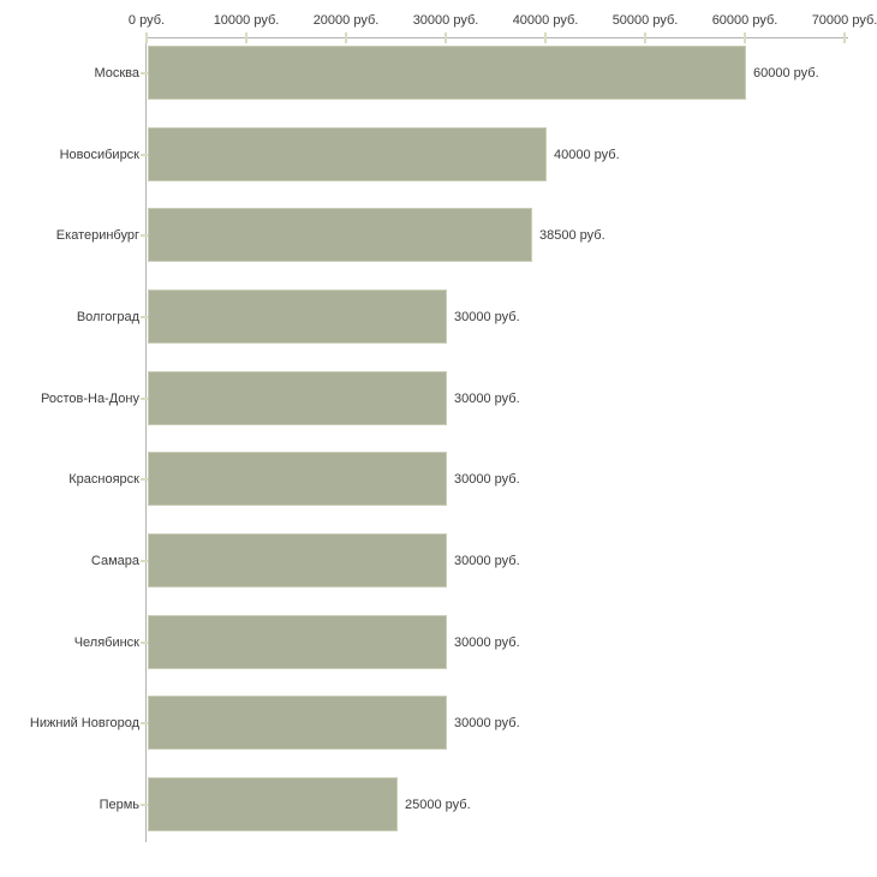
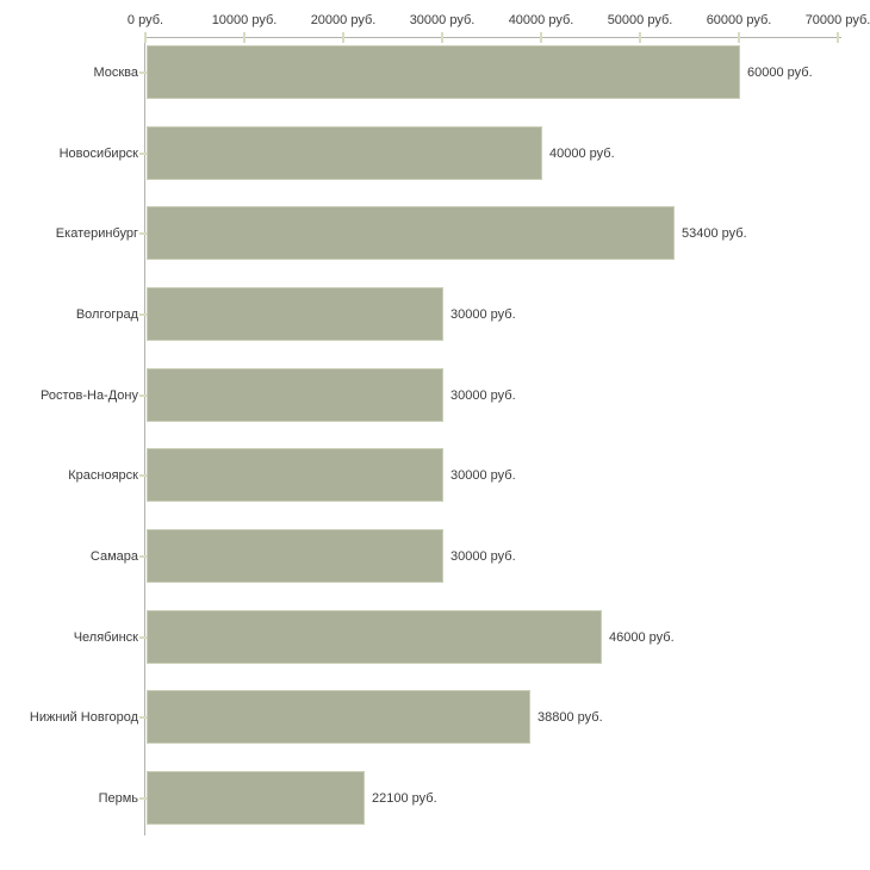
Екатеринбург: 38500 -> 53400
Челябинск: 30000 -> 46000
Нижний Новгород: 30000 -> 38800
Пермь: 25000 -> 22100
